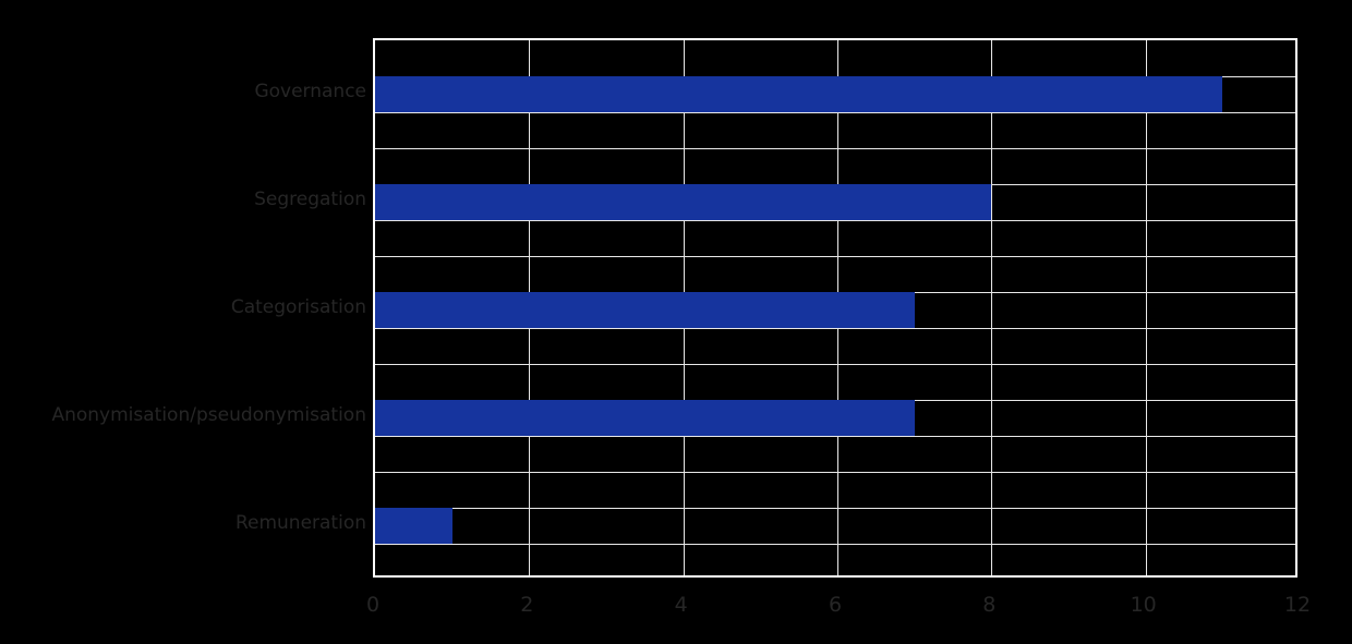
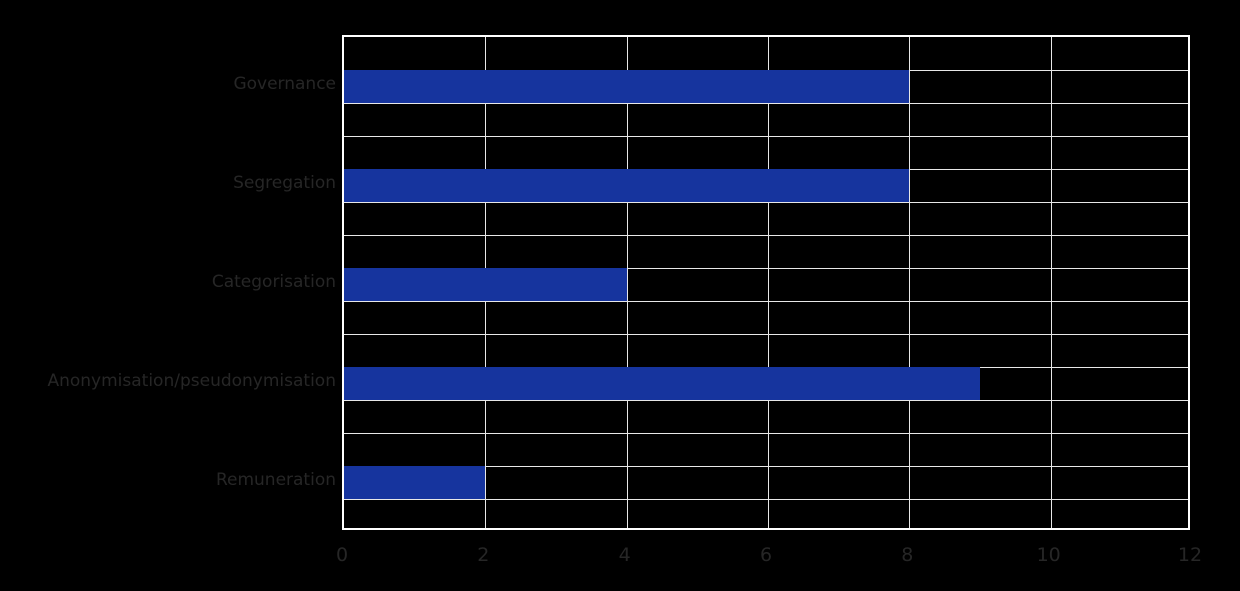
Governance: 11 -> 8
Categorisation: 7 -> 4
Anonymisation/pseudonymisation: 7 -> 9
Remuneration: 1 -> 2
